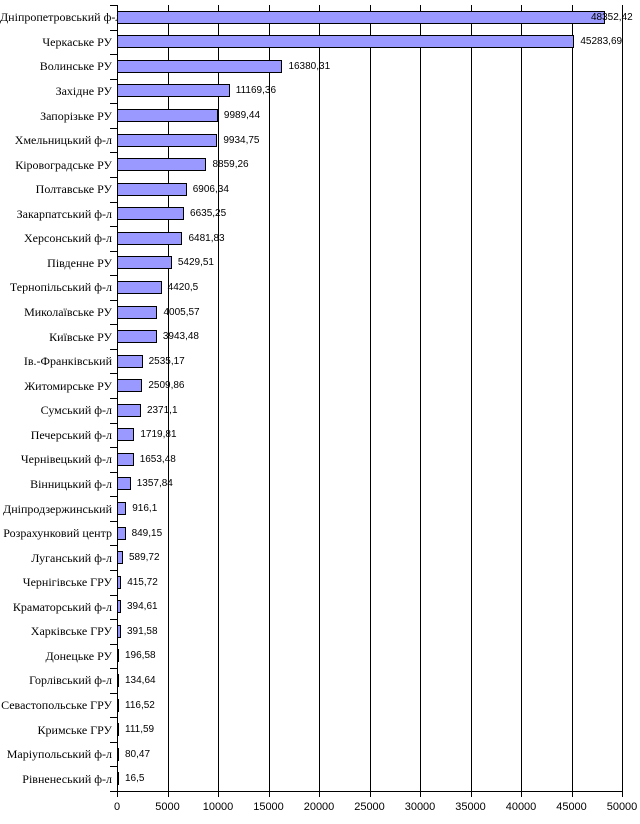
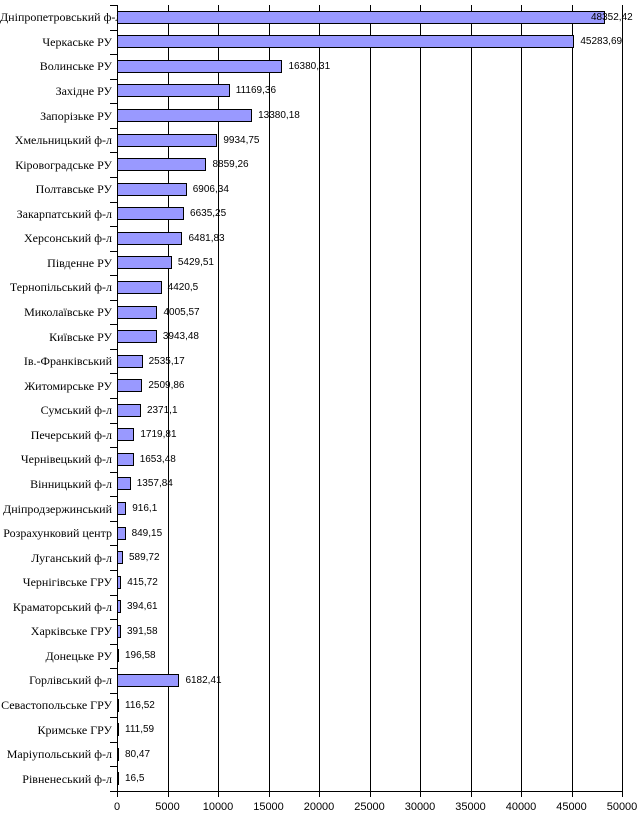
Запорізьке РУ: 9989,44 -> 13380,18
Горлівський ф-л: 134,64 -> 6182,41
